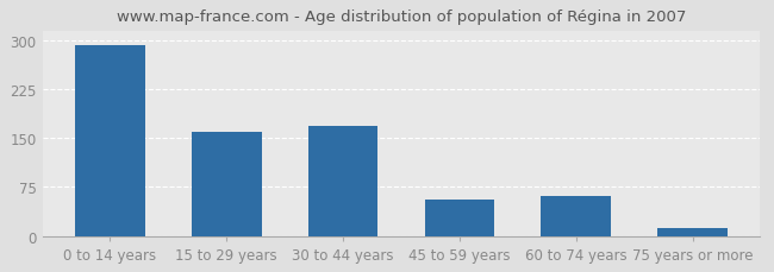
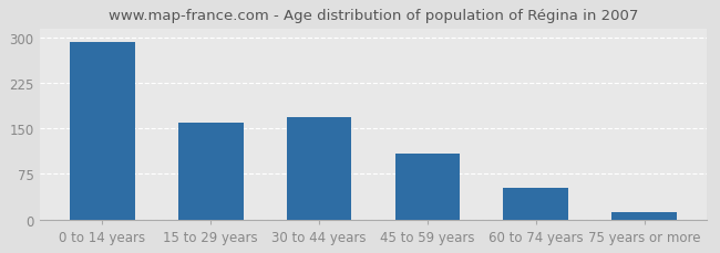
45 to 59 years: 56 -> 109
60 to 74 years: 62 -> 52
